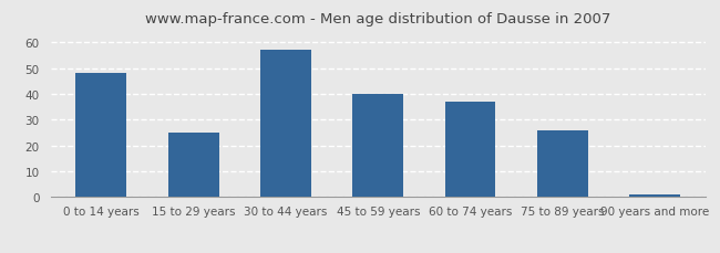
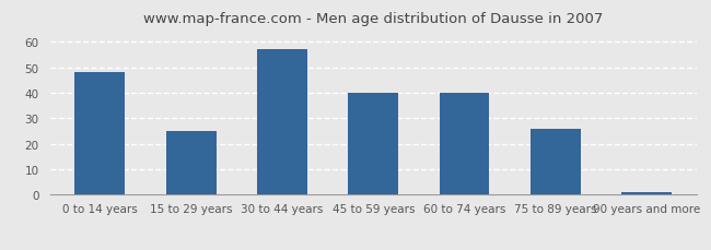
60 to 74 years: 37 -> 40
